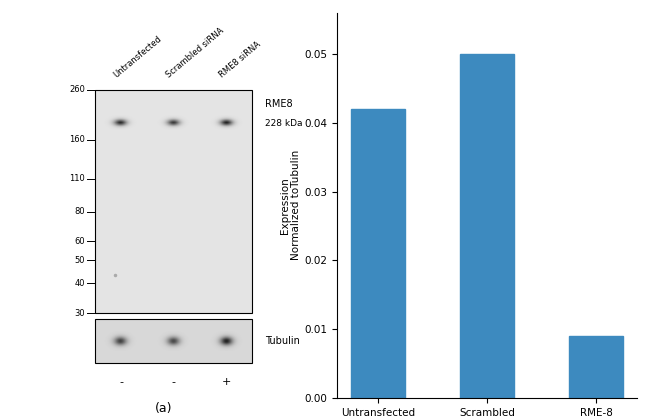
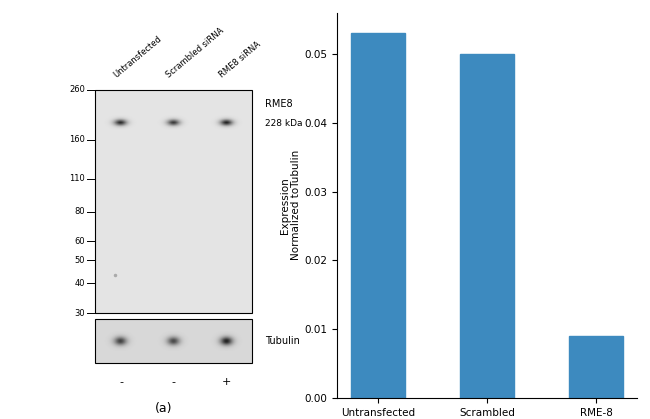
Untransfected: 0.042 -> 0.053
